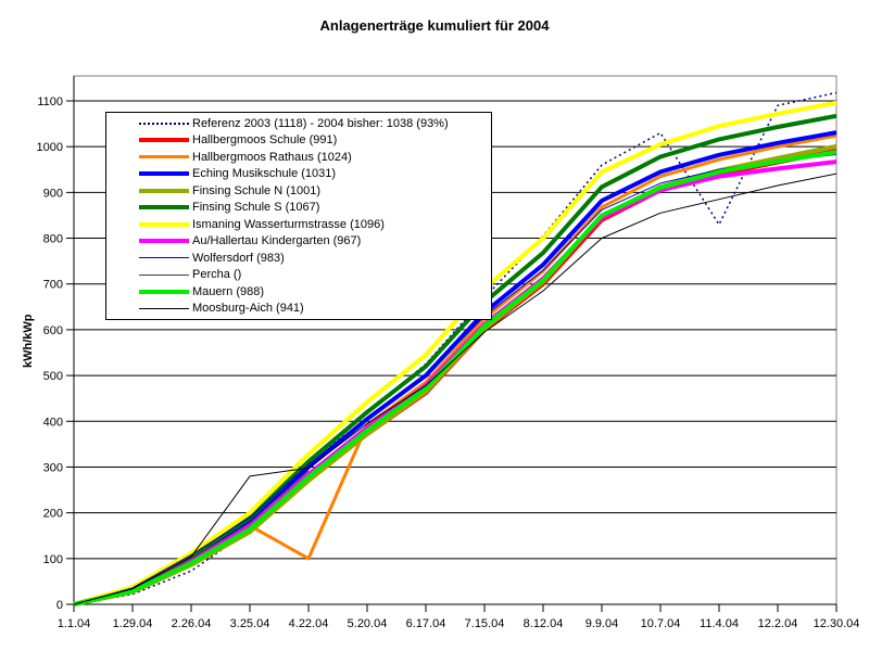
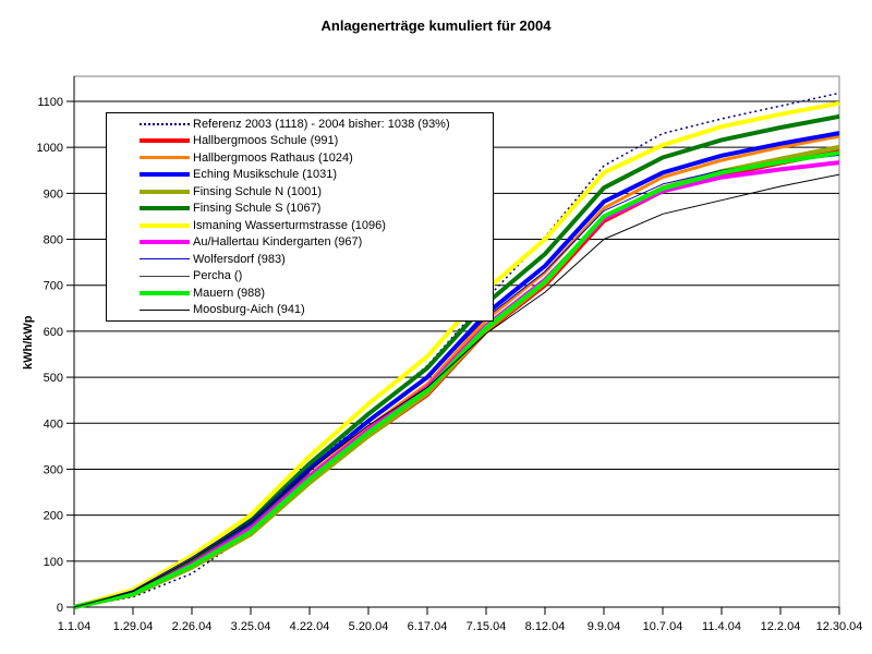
Moosburg-Aich (941)/3.25.04: 280 -> 180
Hallbergmoos Rathaus (1024)/4.22.04: 100 -> 290
Referenz 2003 (1118) - 2004 bisher: 1038 (93%)/11.4.04: 830 -> 1060
